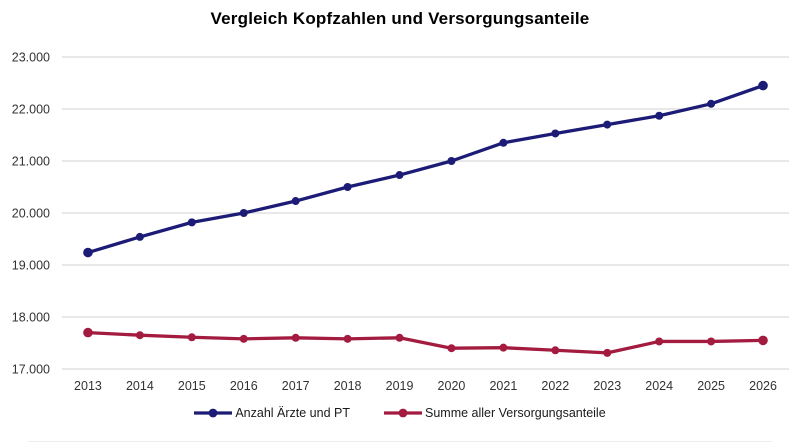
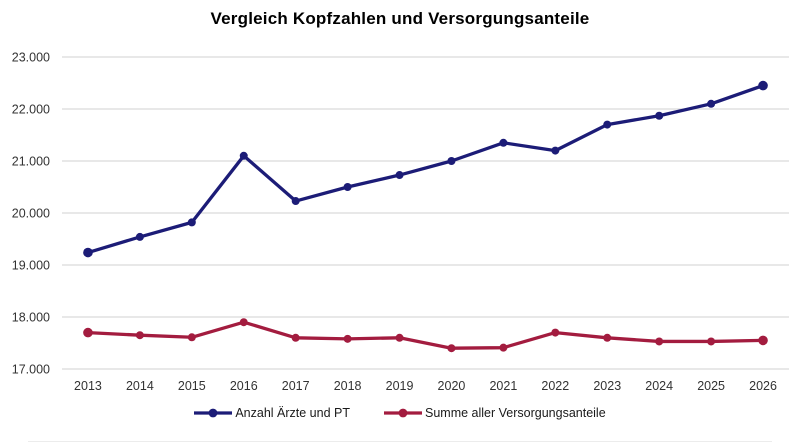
Anzahl Ärzte und PT/2016: 20000 -> 21100
Summe aller Versorgungsanteile/2016: 17600 -> 17900
Anzahl Ärzte und PT/2022: 21500 -> 21200
Summe aller Versorgungsanteile/2022: 17400 -> 17700
Summe aller Versorgungsanteile/2023: 17300 -> 17600
